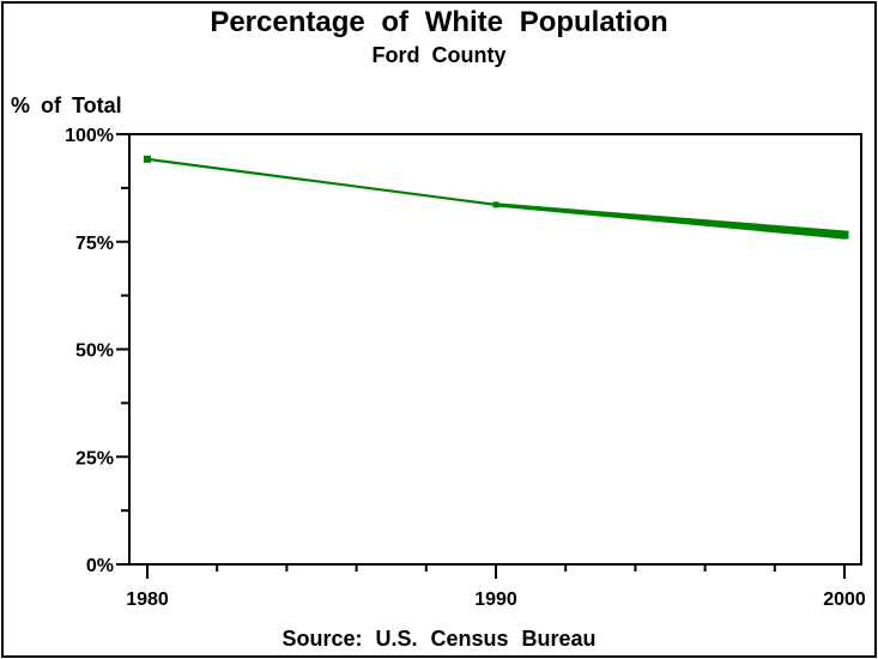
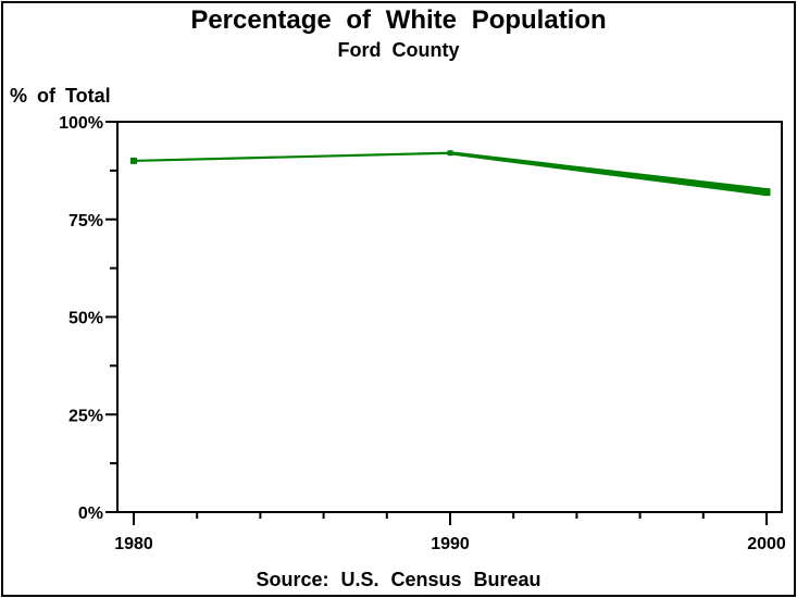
1980: 94% -> 90%
1990: 84% -> 92%
2000: 77% -> 82%
